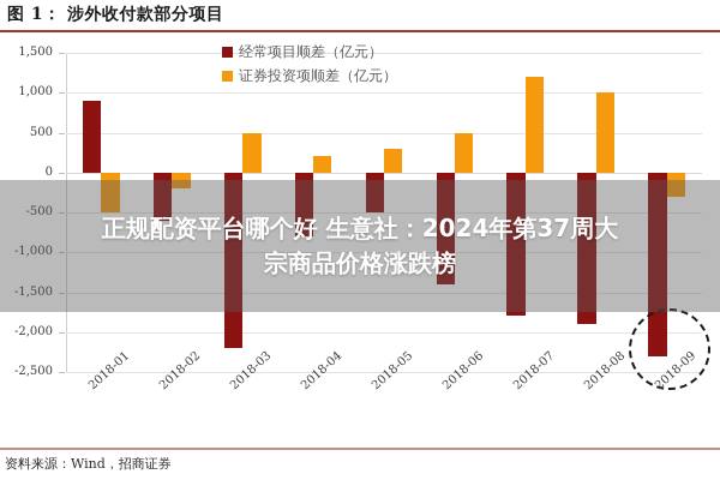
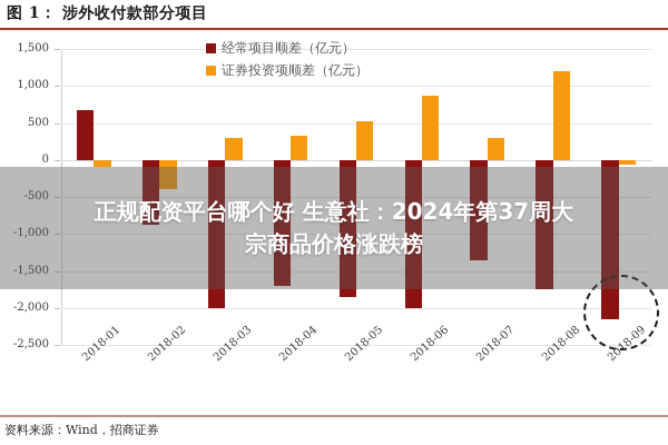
经常项目顺差（亿元）/2018-01: 900 -> 700
证券投资项顺差（亿元）/2018-01: -500 -> -100
经常项目顺差（亿元）/2018-02: -600 -> -900
证券投资项顺差（亿元）/2018-02: -200 -> -400
经常项目顺差（亿元）/2018-03: -2200 -> -2000
证券投资项顺差（亿元）/2018-03: 500 -> 300
经常项目顺差（亿元）/2018-04: -800 -> -1700
证券投资项顺差（亿元）/2018-04: 200 -> 300
经常项目顺差（亿元）/2018-05: -500 -> -1800
证券投资项顺差（亿元）/2018-05: 300 -> 500
经常项目顺差（亿元）/2018-06: -1400 -> -2000
证券投资项顺差（亿元）/2018-06: 500 -> 900
经常项目顺差（亿元）/2018-07: -1800 -> -1400
证券投资项顺差（亿元）/2018-07: 1200 -> 300
经常项目顺差（亿元）/2018-08: -1900 -> -1800
证券投资项顺差（亿元）/2018-08: 1000 -> 1200
经常项目顺差（亿元）/2018-09: -2300 -> -2200
证券投资项顺差（亿元）/2018-09: -300 -> -100
